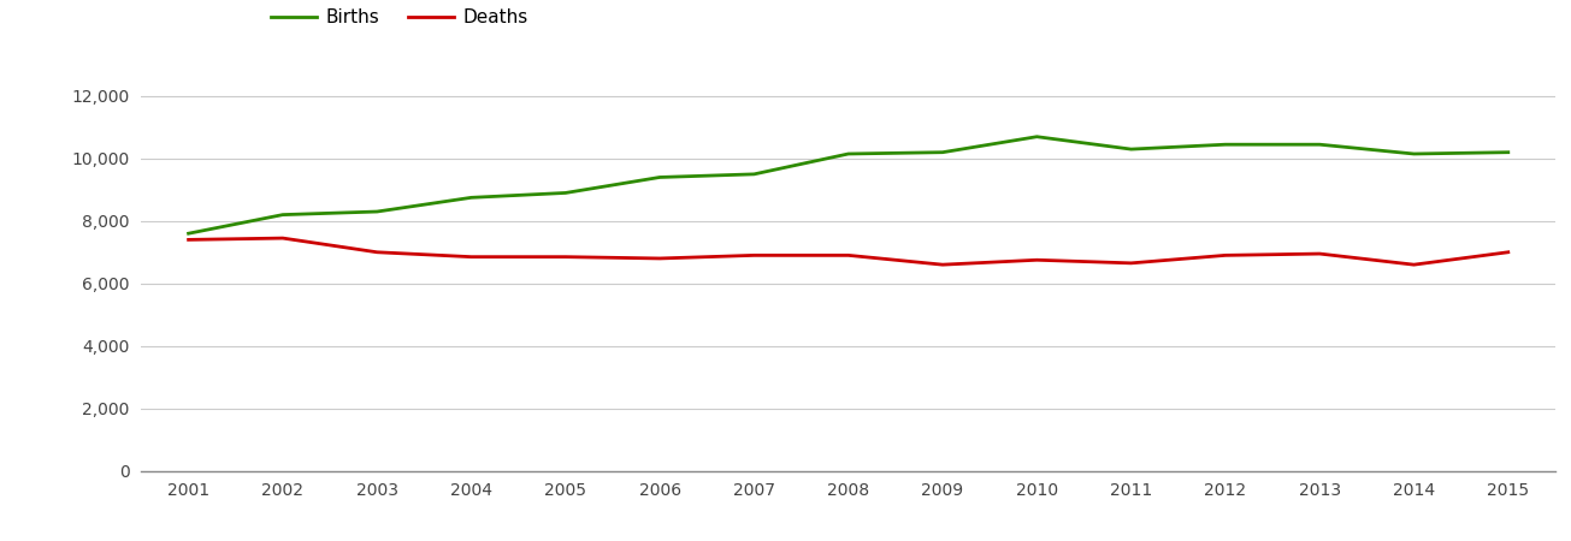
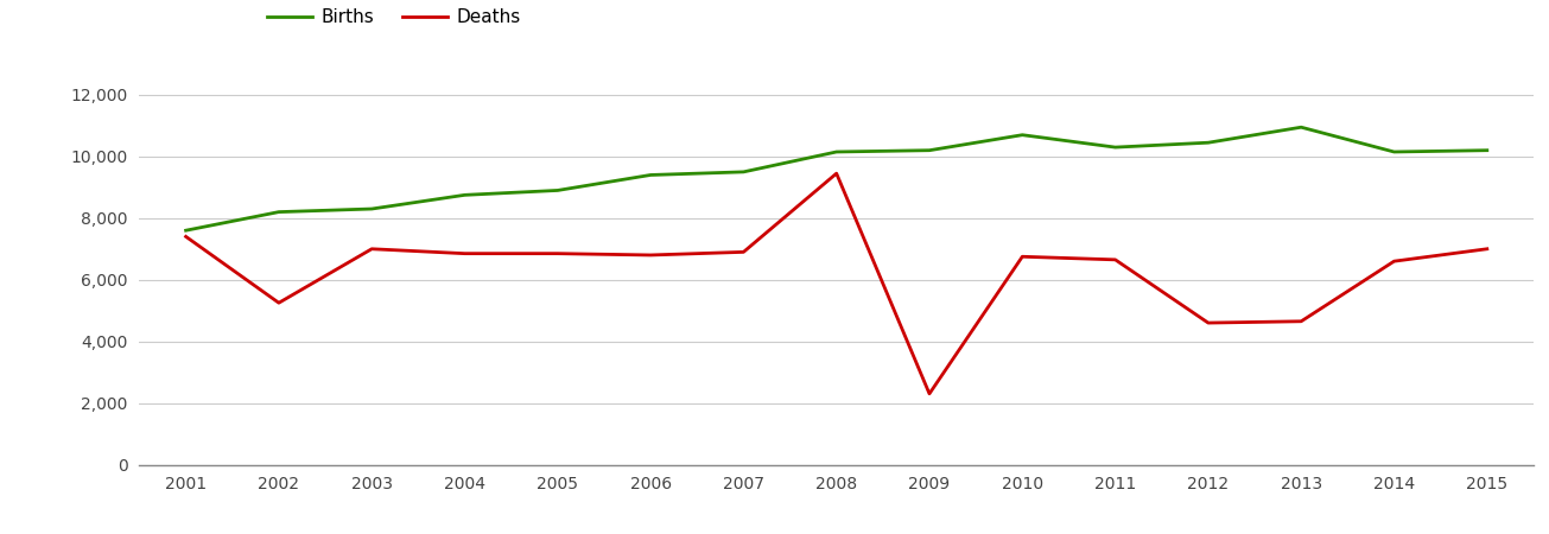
Deaths/2002: 7,450 -> 5,250
Deaths/2008: 6,900 -> 9,450
Deaths/2009: 6,600 -> 2,300
Deaths/2012: 6,900 -> 4,600
Births/2013: 10,450 -> 10,950
Deaths/2013: 6,950 -> 4,650
